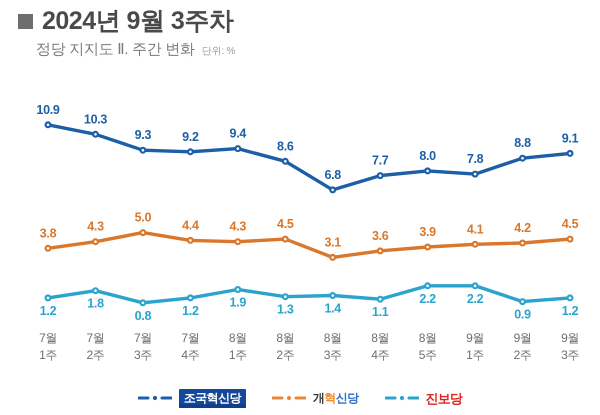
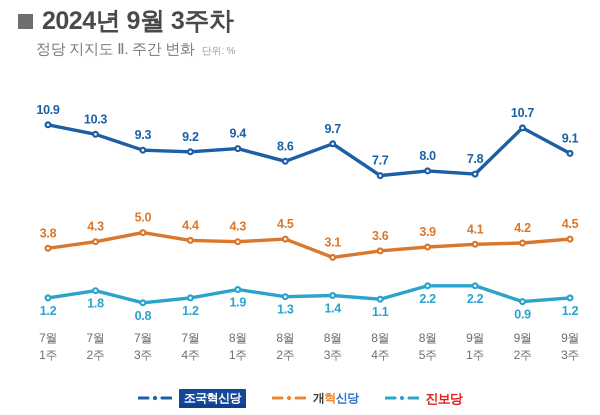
조국혁신당/8월 3주: 6.8 -> 9.7
조국혁신당/9월 2주: 8.8 -> 10.7
